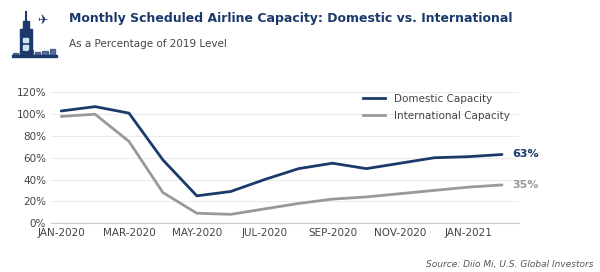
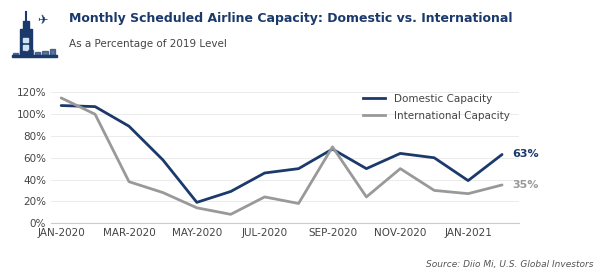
Domestic Capacity/JAN-2020: 103% -> 108%
International Capacity/JAN-2020: 98% -> 115%
Domestic Capacity/MAR-2020: 101% -> 89%
International Capacity/MAR-2020: 75% -> 38%
Domestic Capacity/MAY-2020: 25% -> 19%
International Capacity/MAY-2020: 9% -> 14%
Domestic Capacity/JUL-2020: 40% -> 46%
International Capacity/JUL-2020: 13% -> 24%
Domestic Capacity/SEP-2020: 55% -> 68%
International Capacity/SEP-2020: 22% -> 70%
Domestic Capacity/NOV-2020: 55% -> 64%
International Capacity/NOV-2020: 27% -> 50%
Domestic Capacity/JAN-2021: 61% -> 39%
International Capacity/JAN-2021: 33% -> 27%
